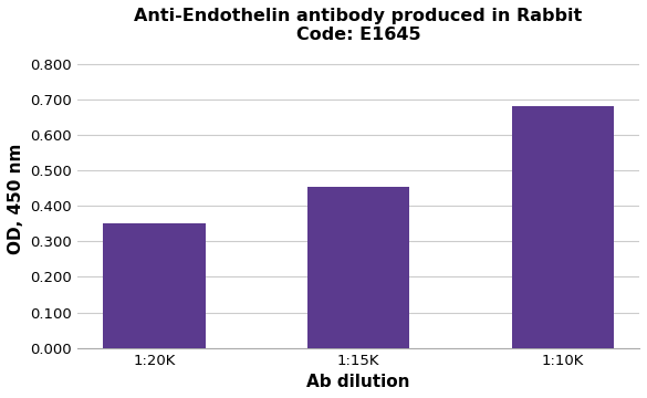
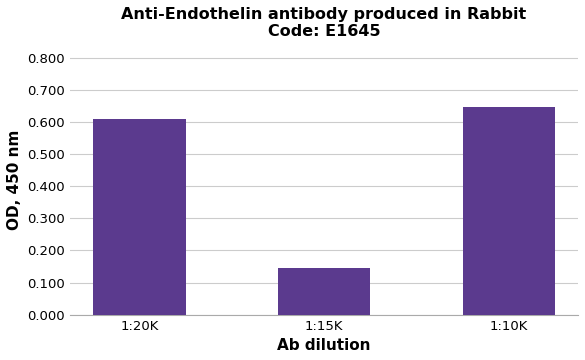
1:20K: 0.352 -> 0.610
1:15K: 0.452 -> 0.145
1:10K: 0.681 -> 0.645
